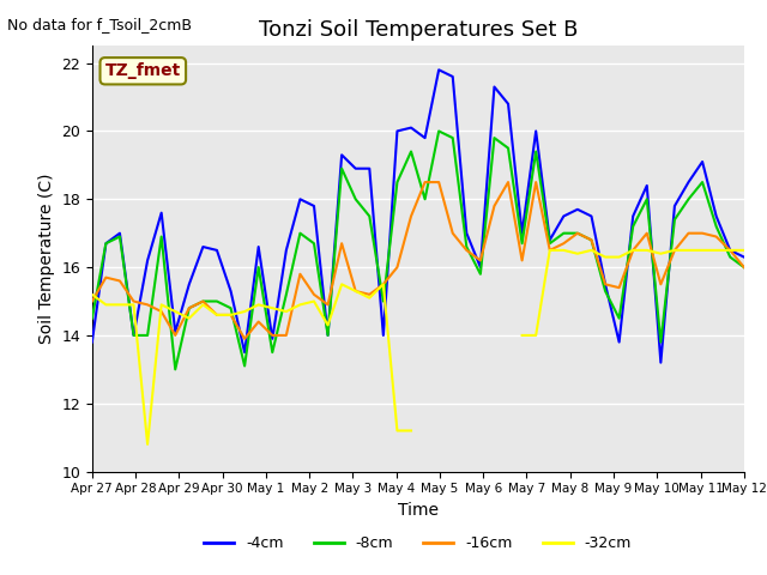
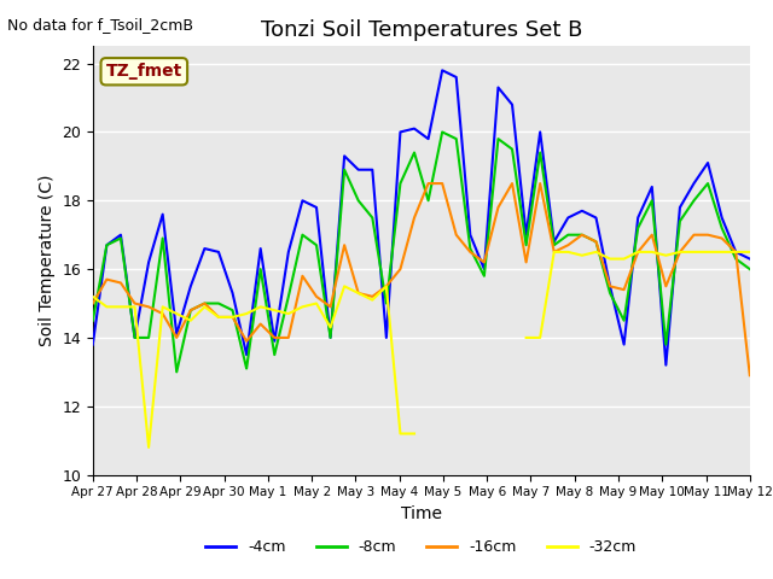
-16cm/May 12: 16.0 -> 12.9
